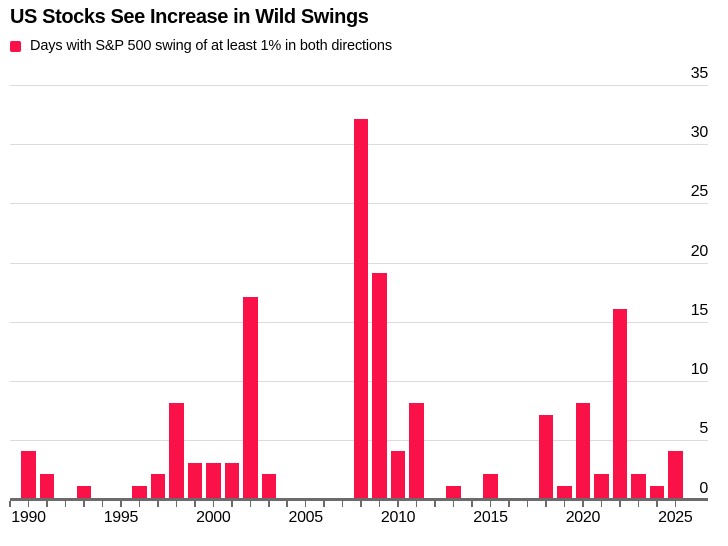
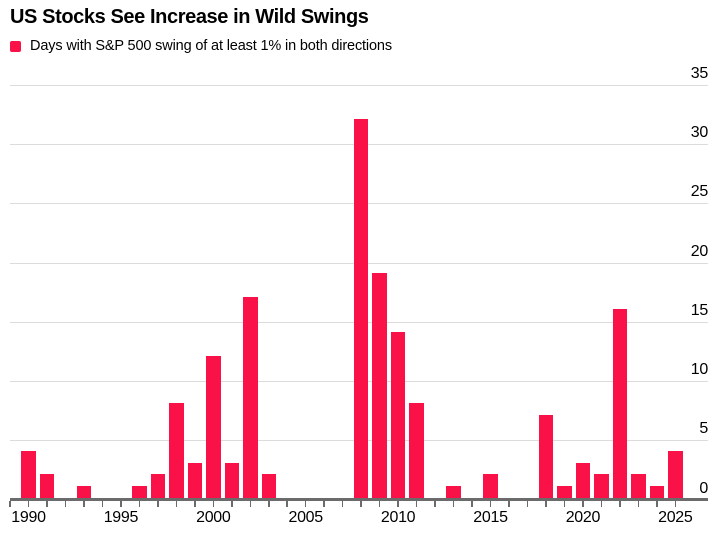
2000: 3 -> 12
2010: 4 -> 14
2020: 8 -> 3
